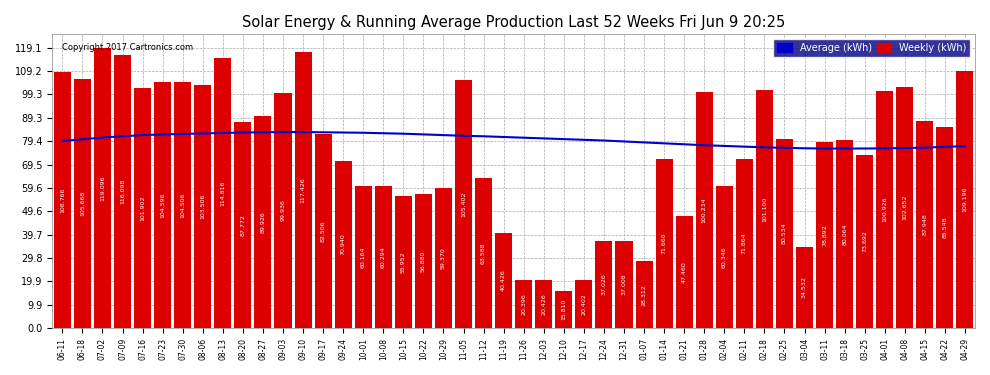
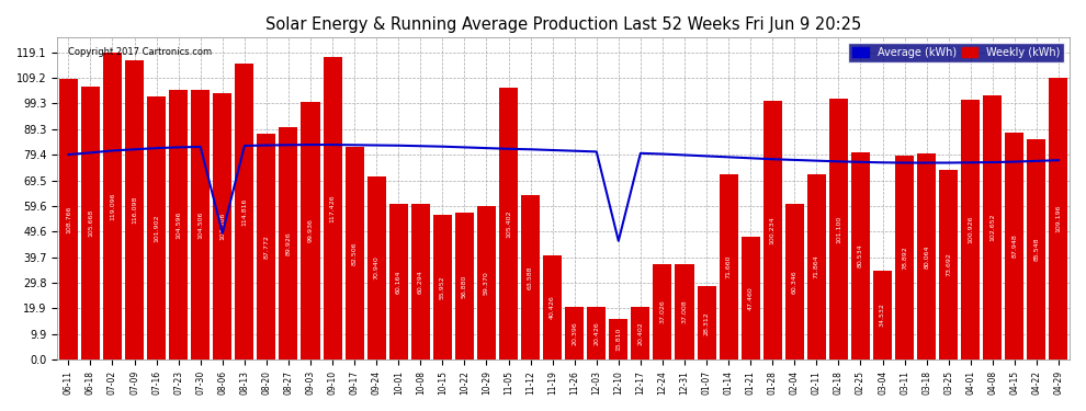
Average (kWh)/08-06: 82.7 -> 49.0
Average (kWh)/12-10: 80.3 -> 46.0
